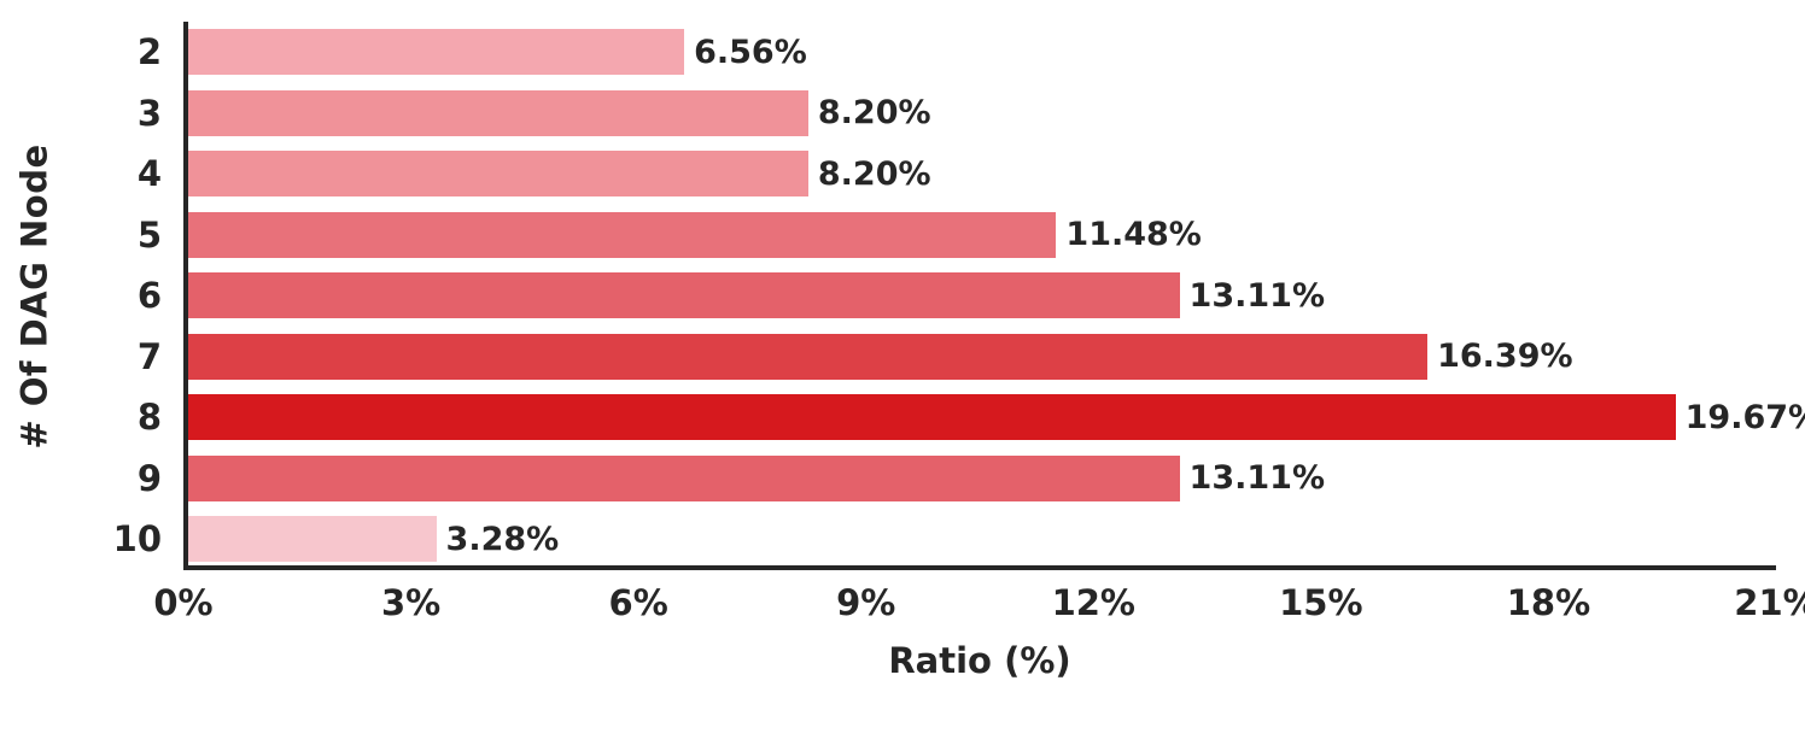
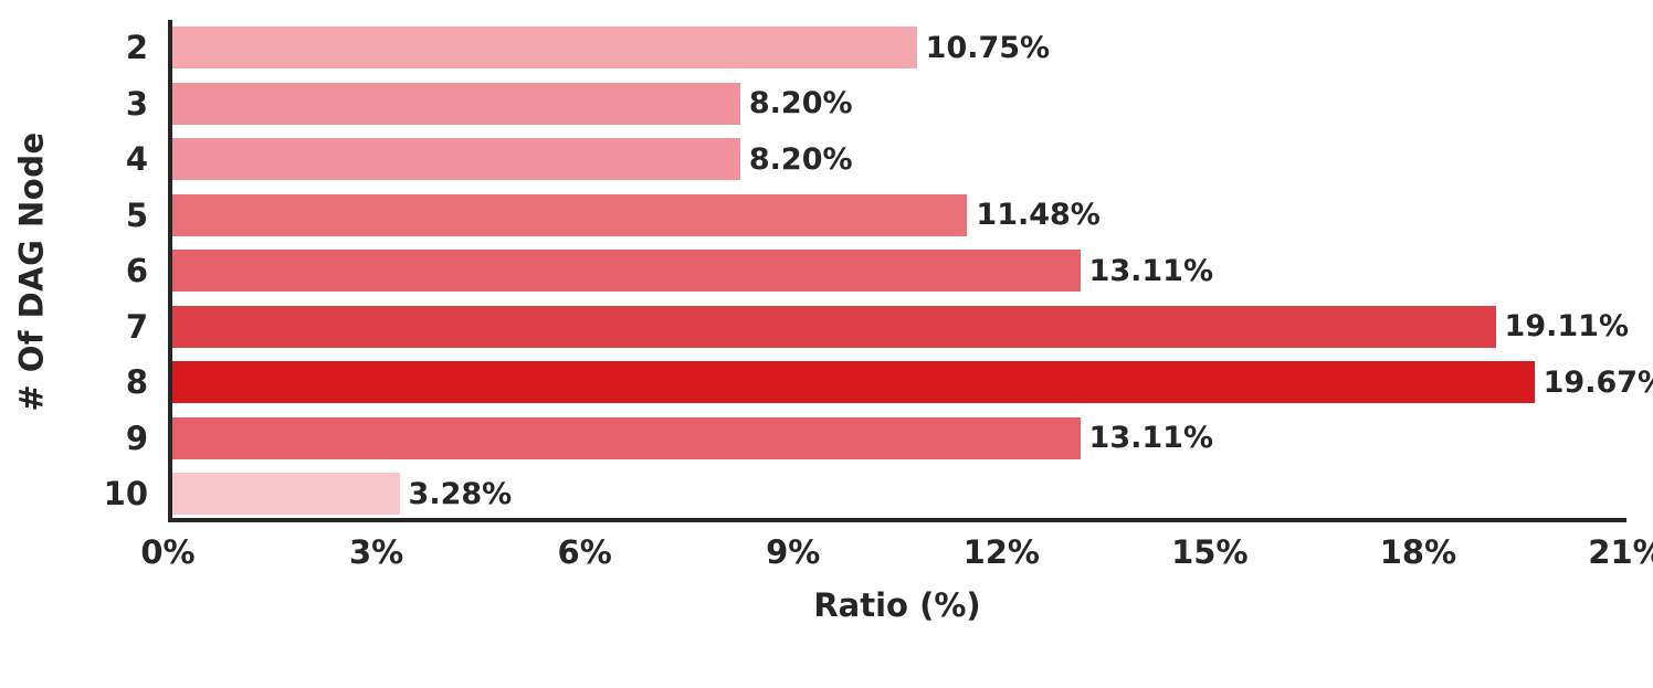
2: 6.56% -> 10.75%
7: 16.39% -> 19.11%
